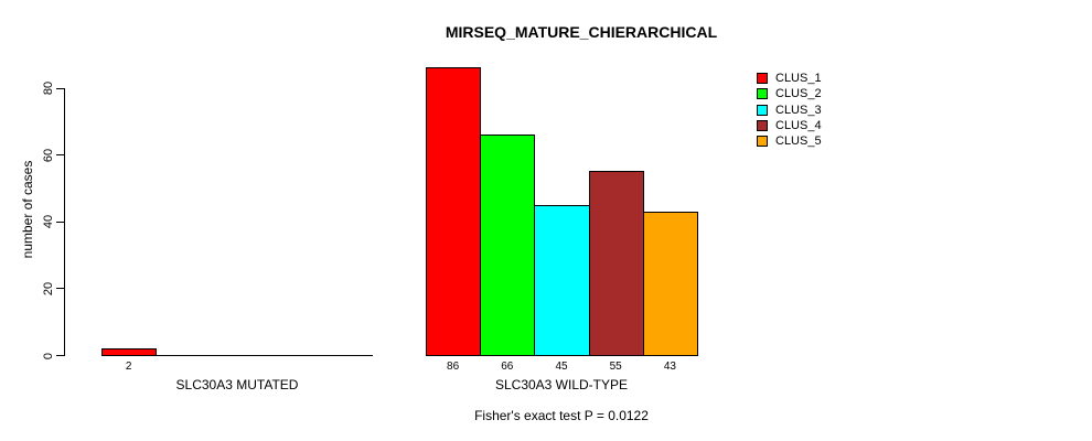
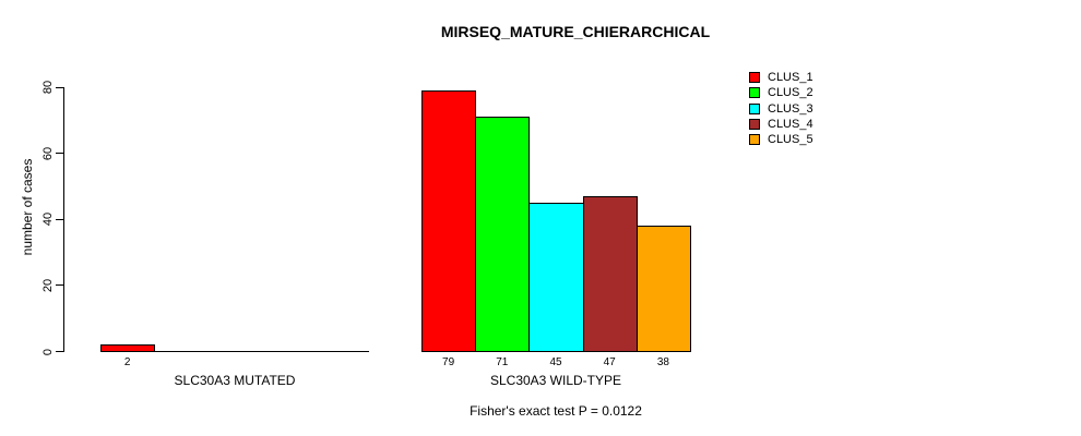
CLUS_1/SLC30A3 WILD-TYPE: 86 -> 79
CLUS_2/SLC30A3 WILD-TYPE: 66 -> 71
CLUS_4/SLC30A3 WILD-TYPE: 55 -> 47
CLUS_5/SLC30A3 WILD-TYPE: 43 -> 38
